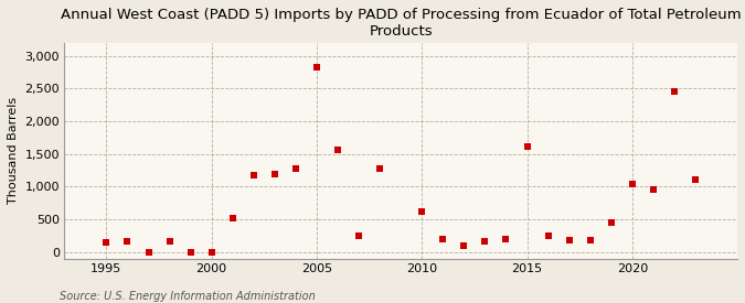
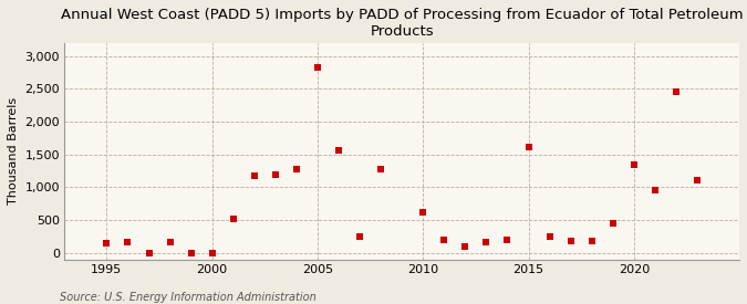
2020: 1,040 -> 1,340
